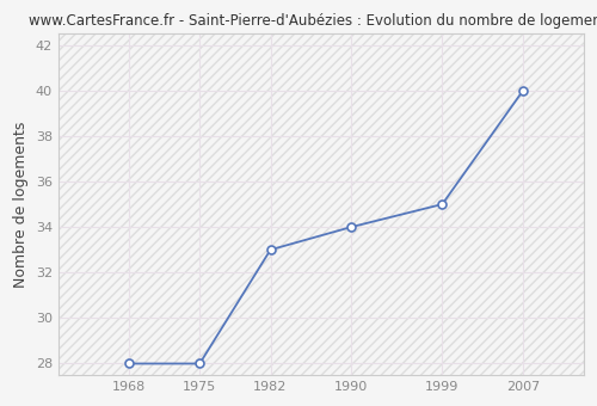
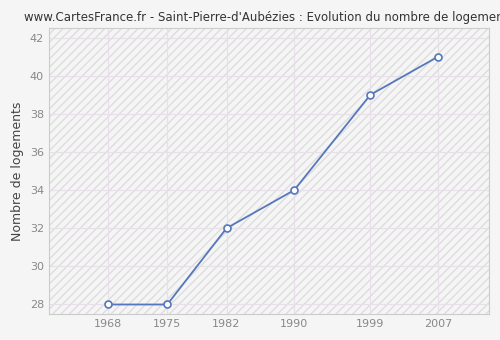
1982: 33 -> 32
1999: 35 -> 39
2007: 40 -> 41
